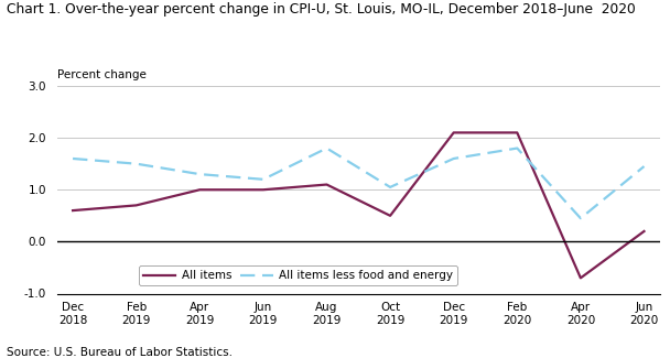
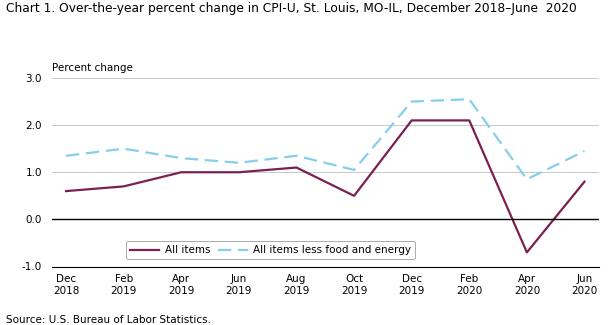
All items less food and energy/Dec 2018: 1.60 -> 1.35
All items less food and energy/Aug 2019: 1.80 -> 1.35
All items less food and energy/Dec 2019: 1.60 -> 2.50
All items less food and energy/Feb 2020: 1.80 -> 2.55
All items less food and energy/Apr 2020: 0.45 -> 0.85
All items/Jun 2020: 0.2 -> 0.8
